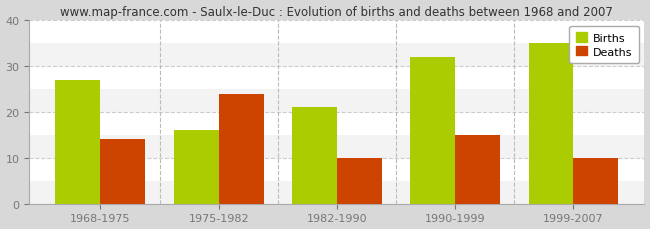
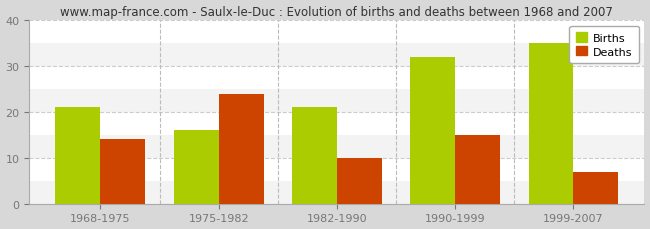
Births/1968-1975: 27 -> 21
Deaths/1999-2007: 10 -> 7
